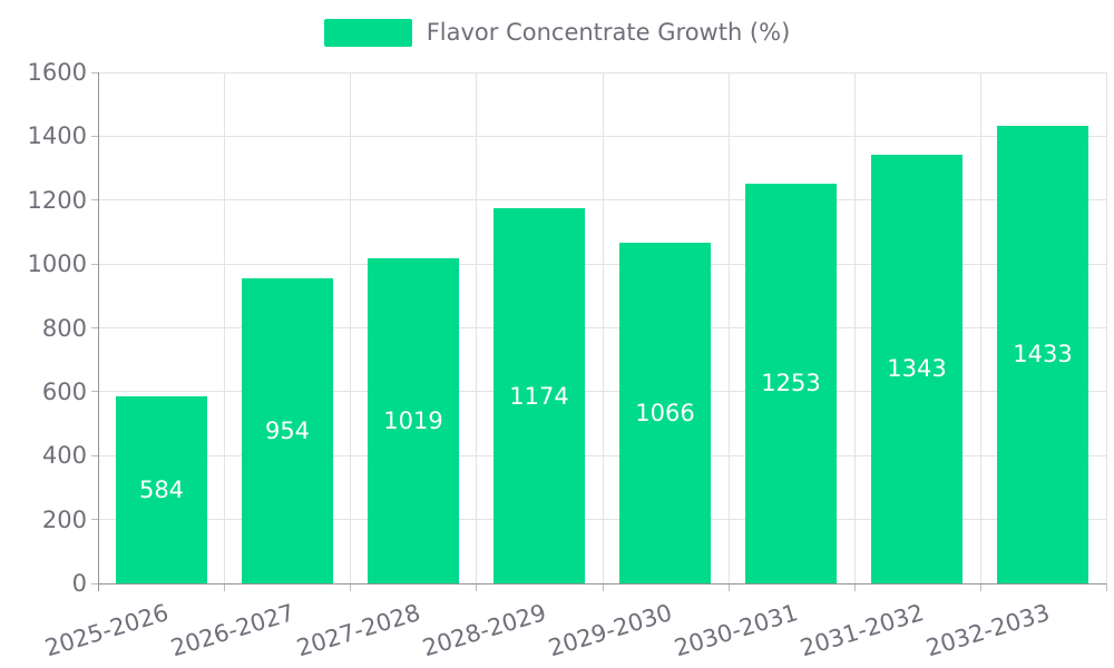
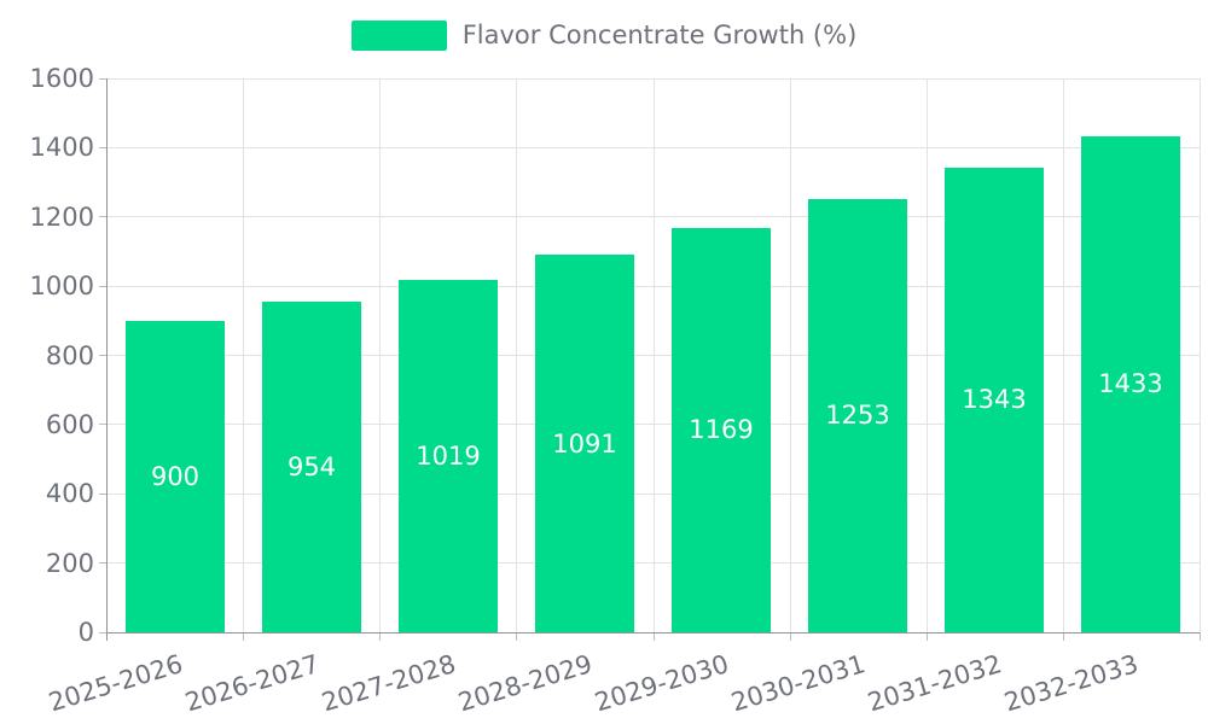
2025-2026: 584 -> 900
2028-2029: 1174 -> 1091
2029-2030: 1066 -> 1169
